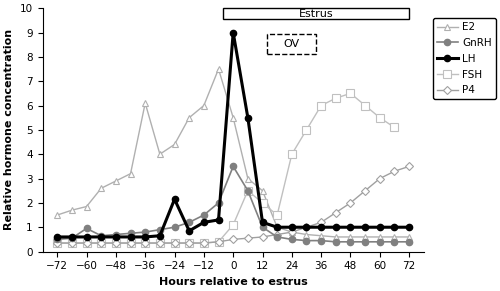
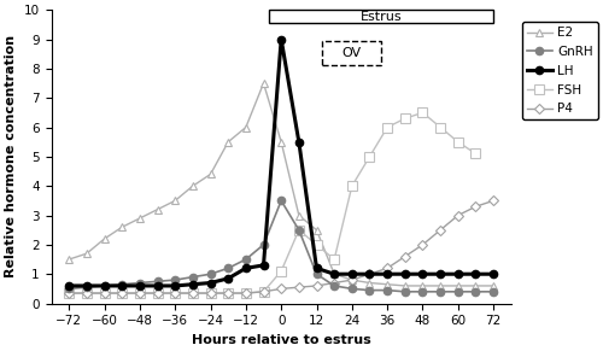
E2/−60: 1.85 -> 2.20
GnRH/−60: 0.95 -> 0.60
E2/−36: 6.10 -> 3.50
LH/−24: 2.15 -> 0.70
